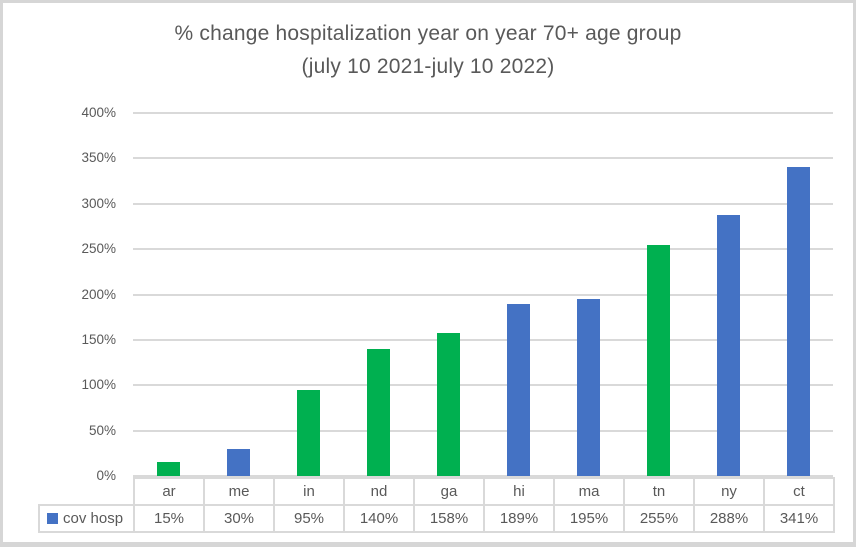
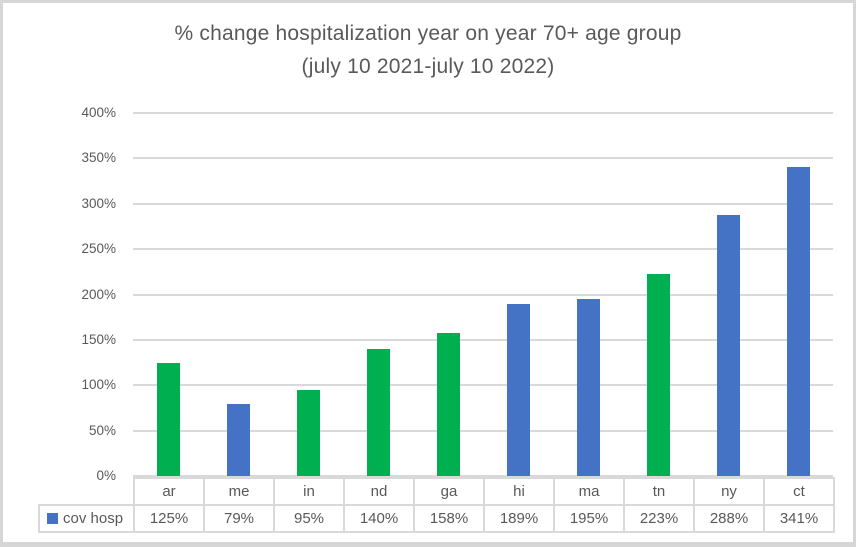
ar: 15% -> 125%
me: 30% -> 79%
tn: 255% -> 223%
